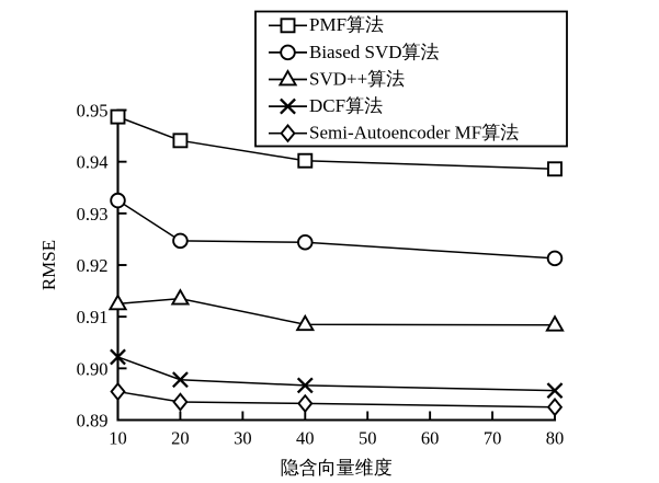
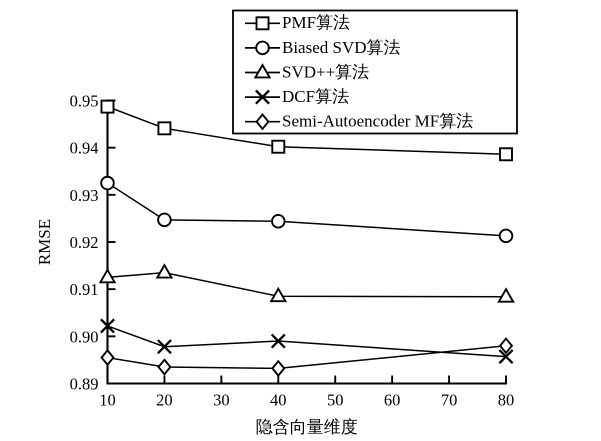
DCF算法/40: 0.897 -> 0.899
Semi-Autoencoder MF算法/80: 0.892 -> 0.898
